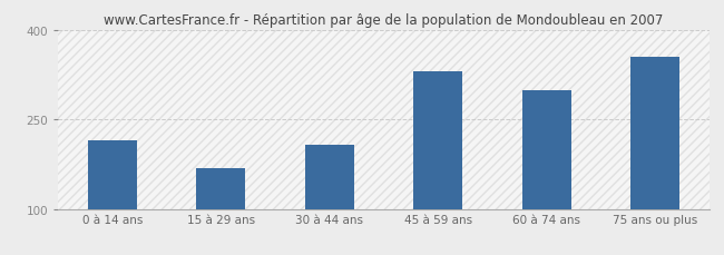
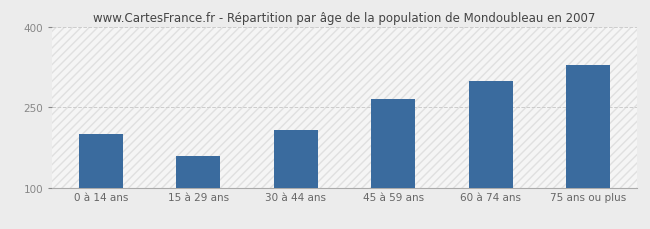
0 à 14 ans: 214 -> 200
15 à 29 ans: 168 -> 158
45 à 59 ans: 330 -> 265
75 ans ou plus: 354 -> 328
